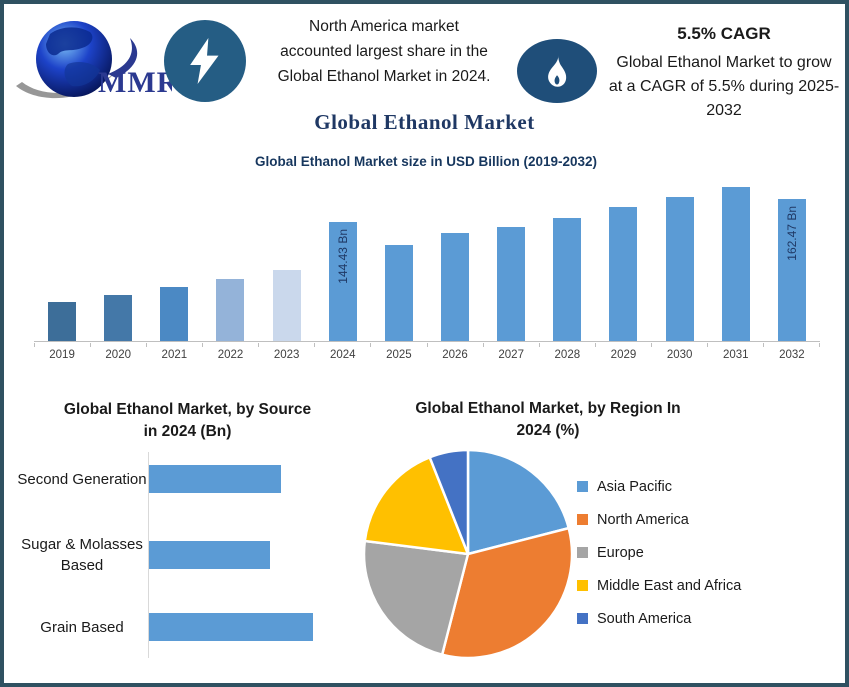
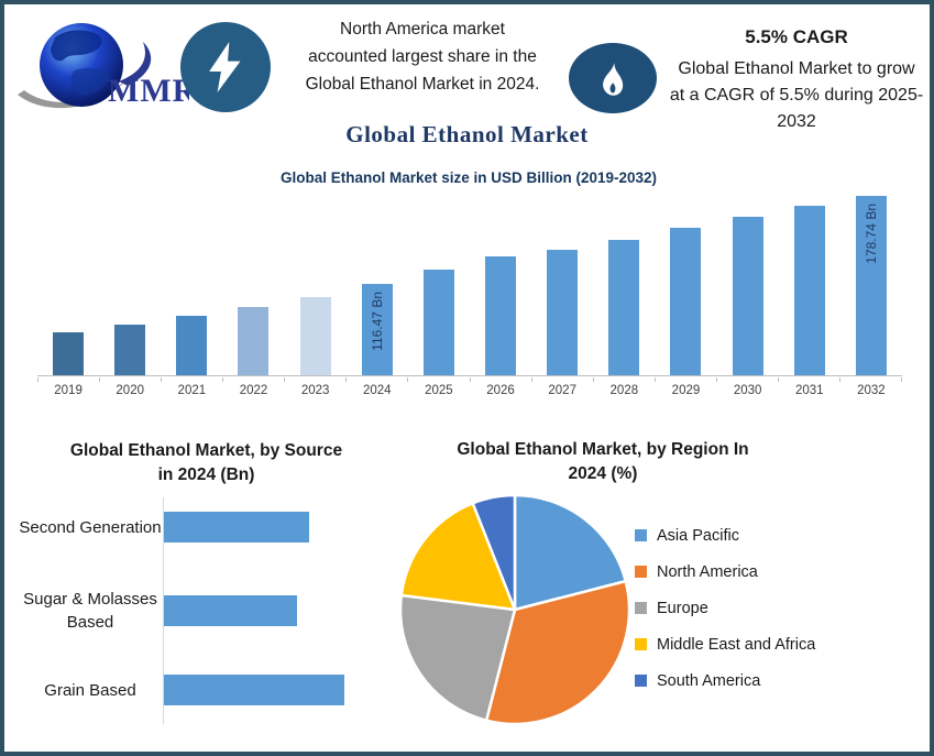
Global Ethanol Market size in USD Billion (2019-2032)/2024: 144.43 -> 116.47
Global Ethanol Market size in USD Billion (2019-2032)/2032: 162.47 -> 178.74
